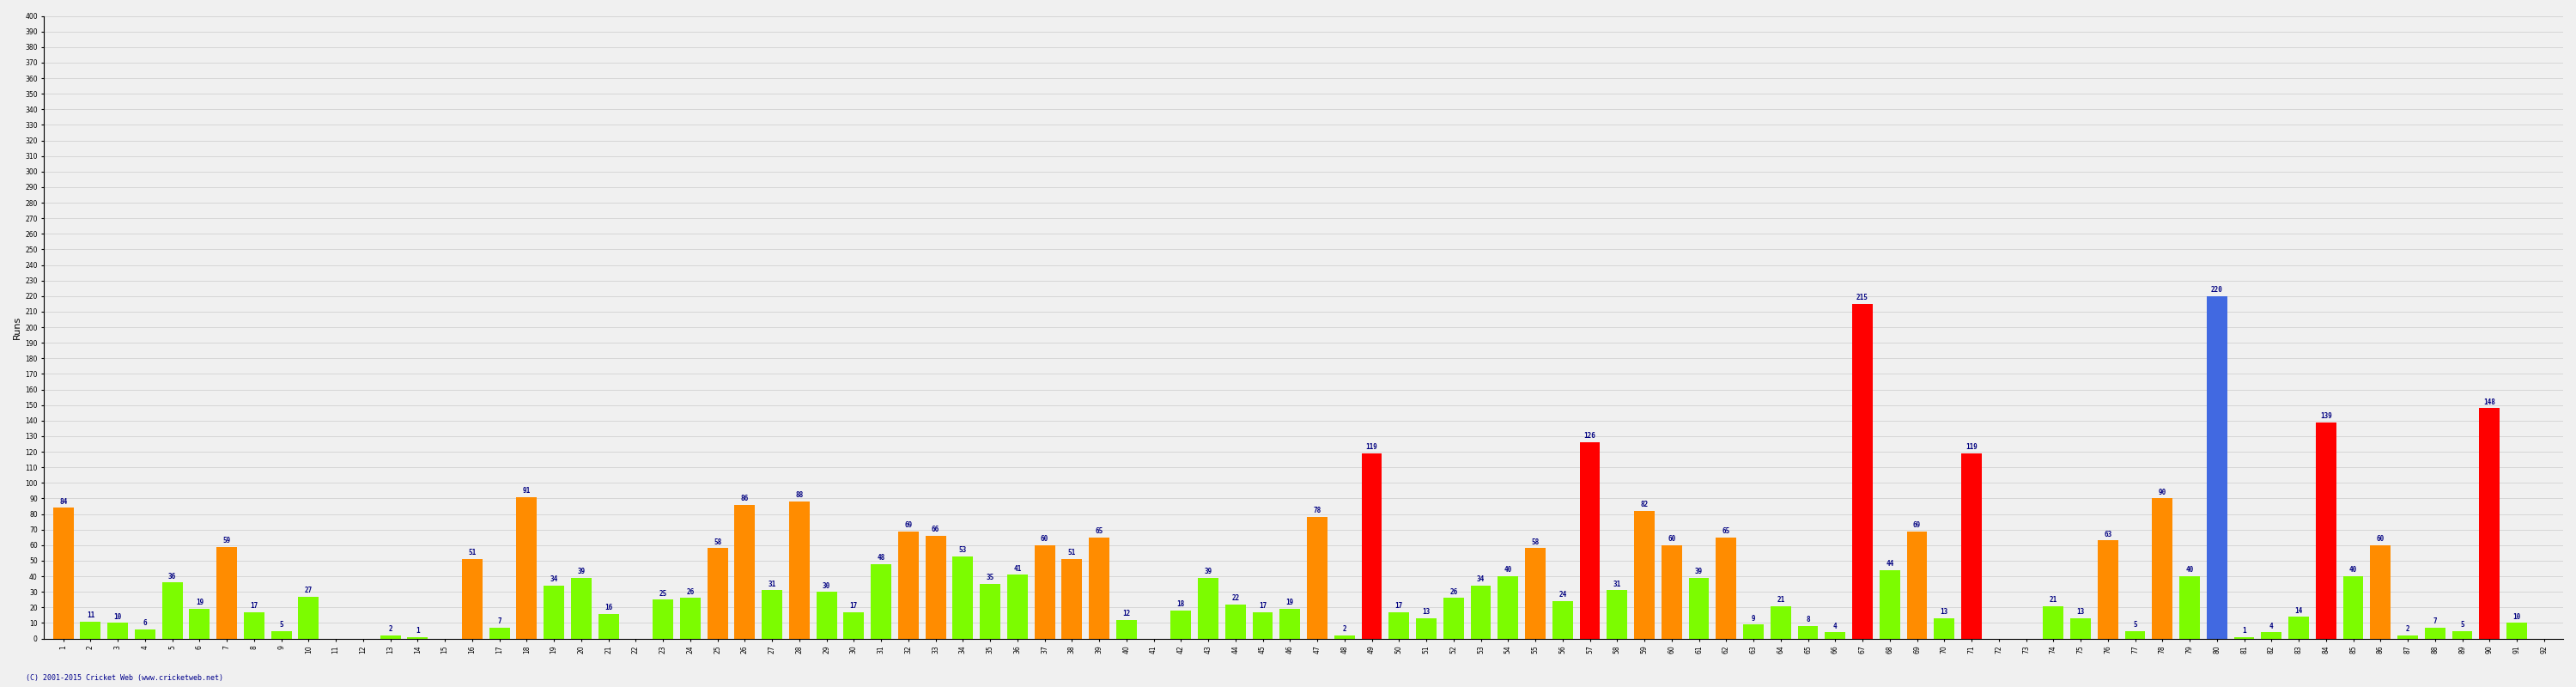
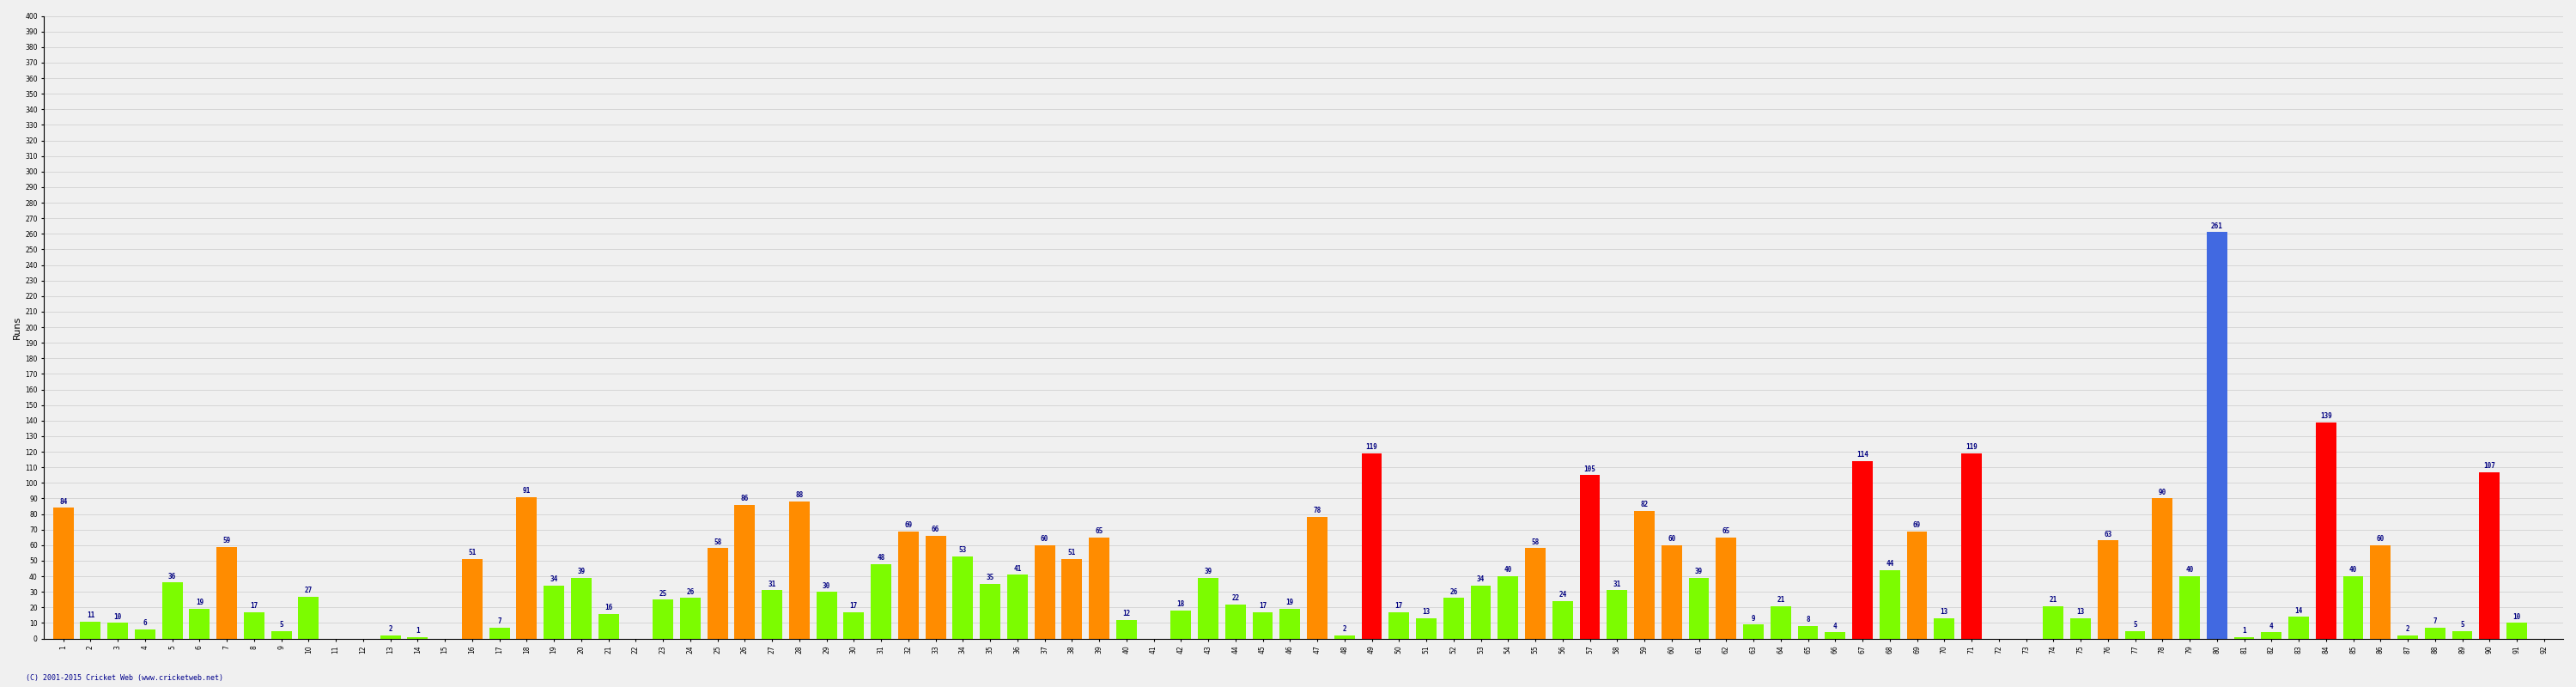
57: 126 -> 105
67: 215 -> 114
80: 220 -> 261
90: 148 -> 107
